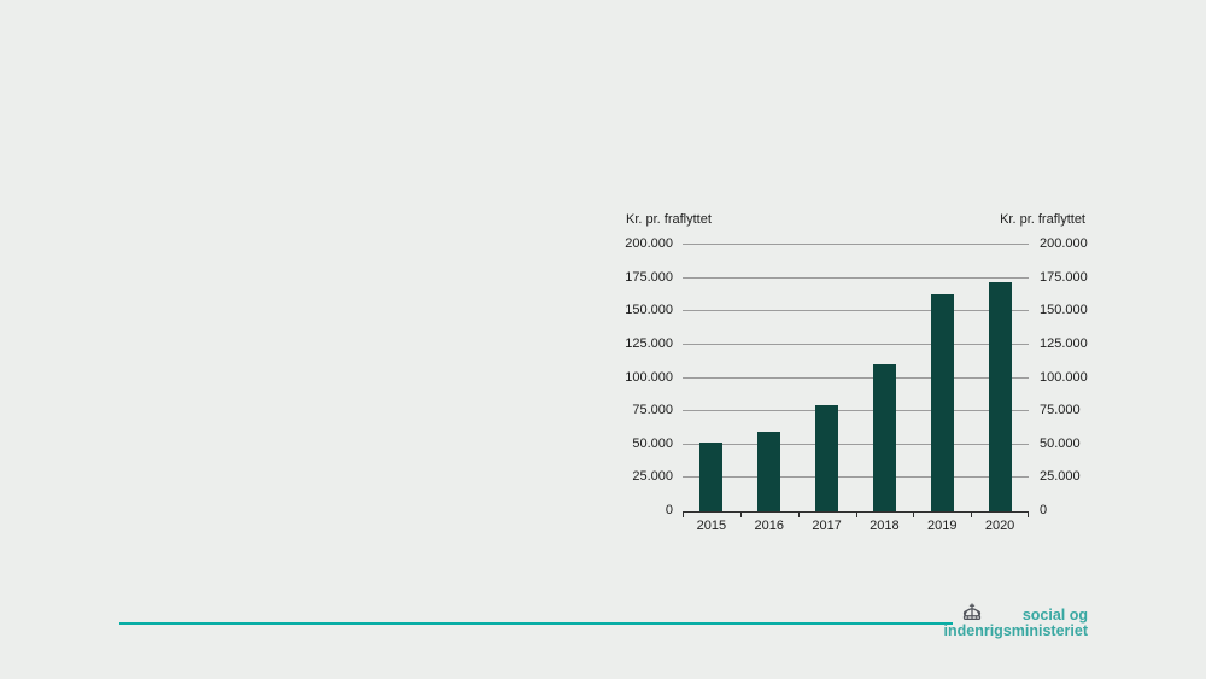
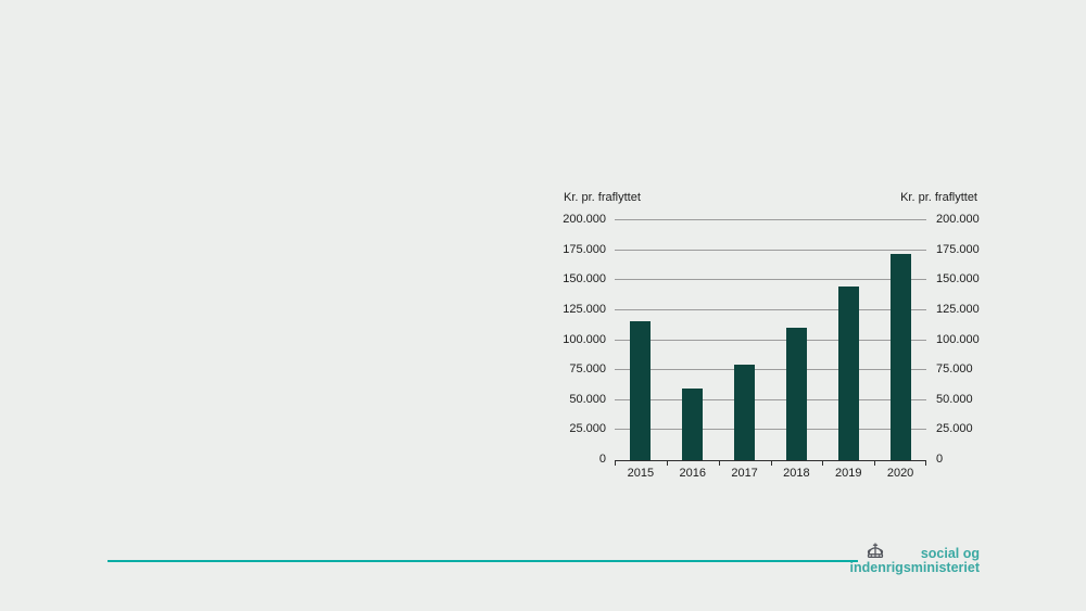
2015: 52000 -> 116000
2019: 163000 -> 145000
